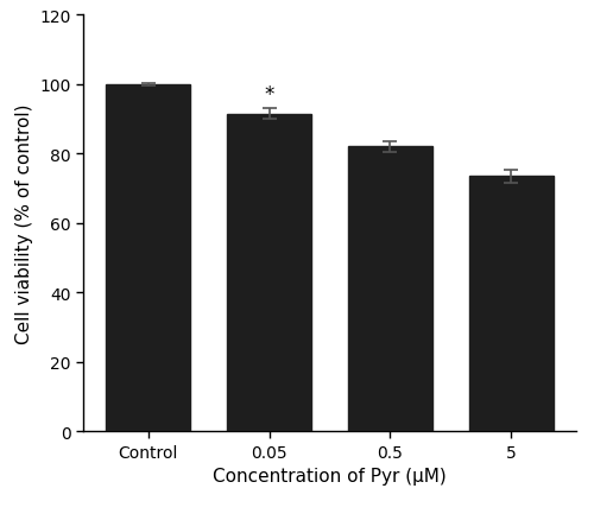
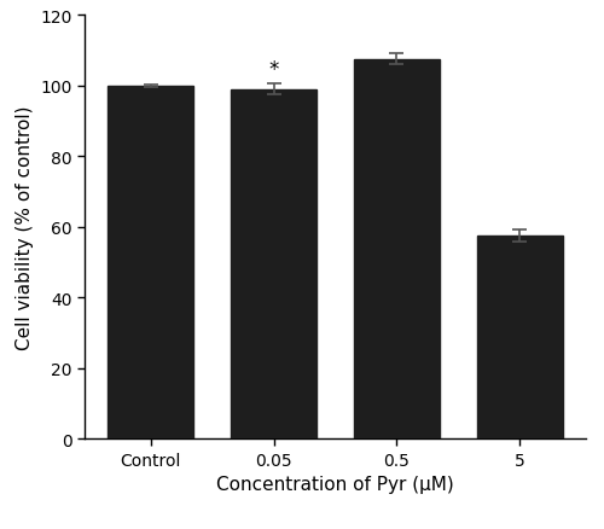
0.05: 91.5 -> 99.0
0.5: 82.0 -> 107.5
5: 73.5 -> 57.5
